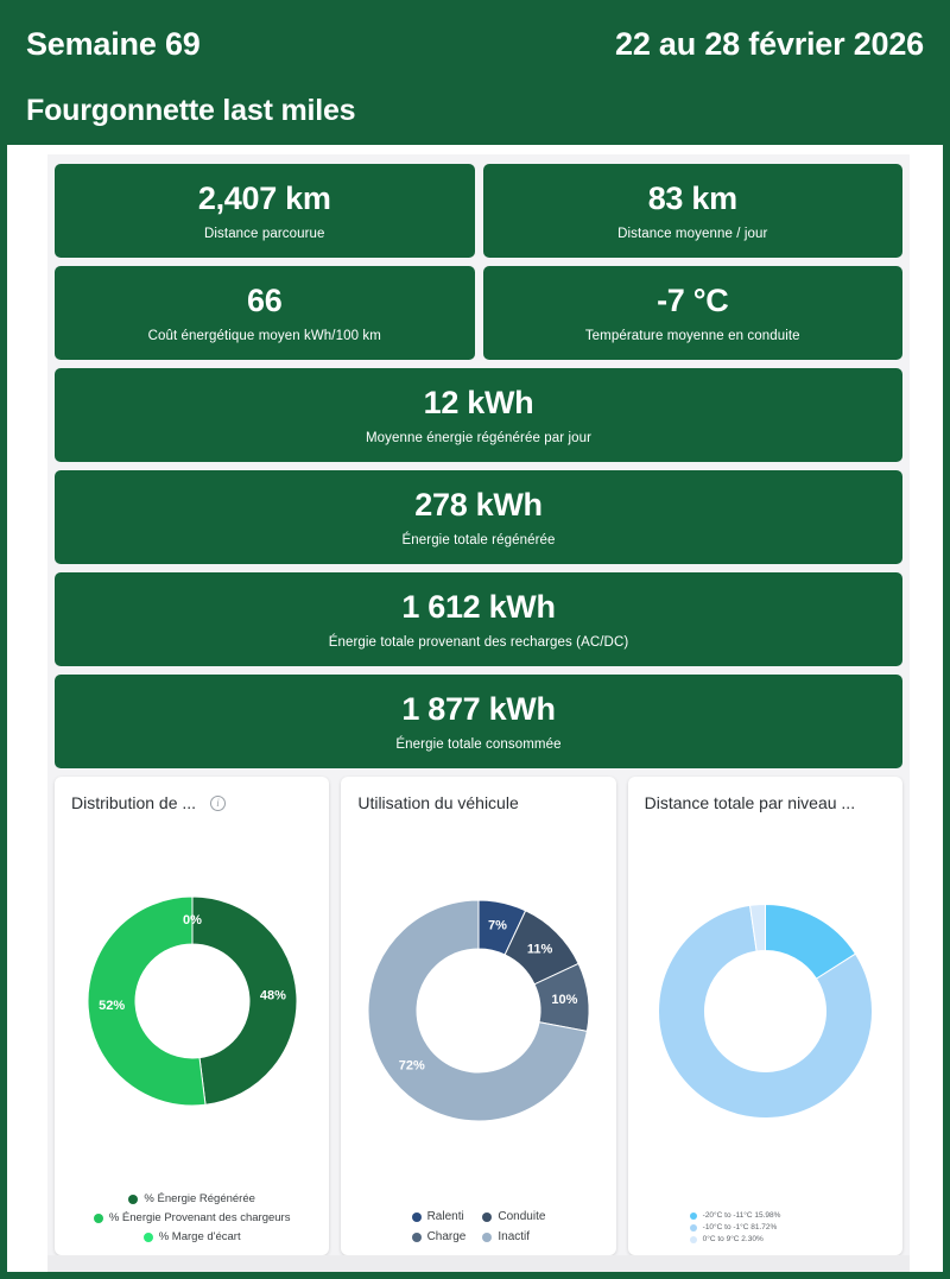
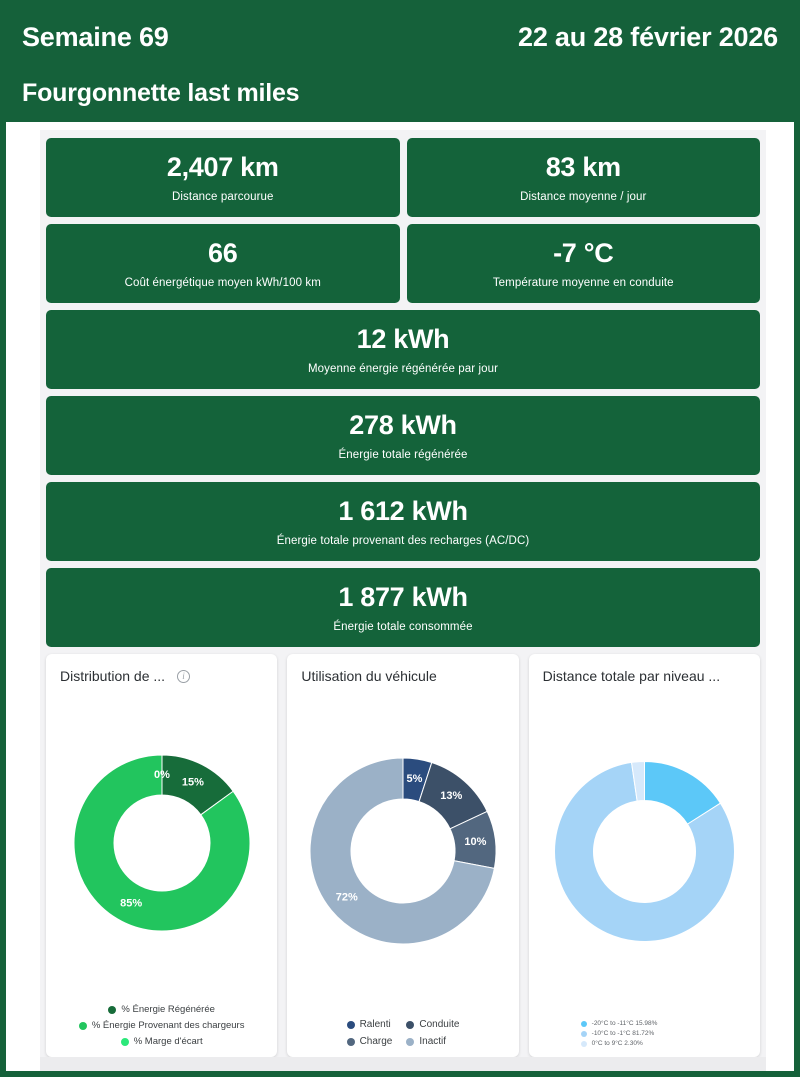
Distribution de .../% Énergie Régénérée: 48% -> 15%
Distribution de .../% Énergie Provenant des chargeurs: 52% -> 85%
Utilisation du véhicule/Ralenti: 7% -> 5%
Utilisation du véhicule/Conduite: 11% -> 13%
